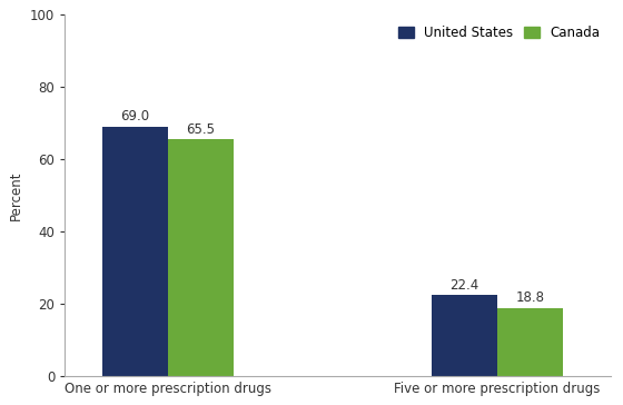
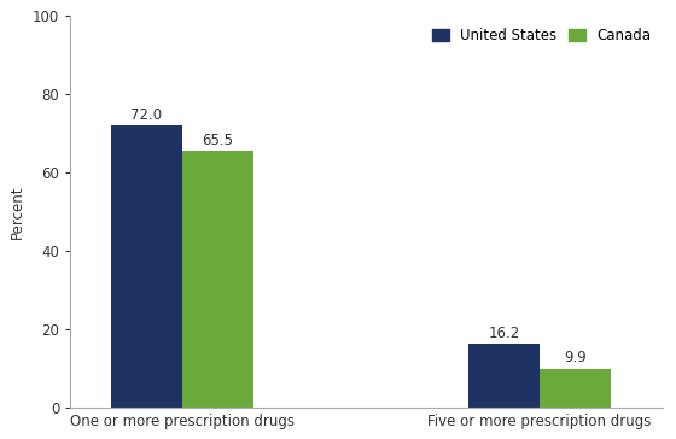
United States/One or more prescription drugs: 69.0 -> 72.0
United States/Five or more prescription drugs: 22.4 -> 16.2
Canada/Five or more prescription drugs: 18.8 -> 9.9
